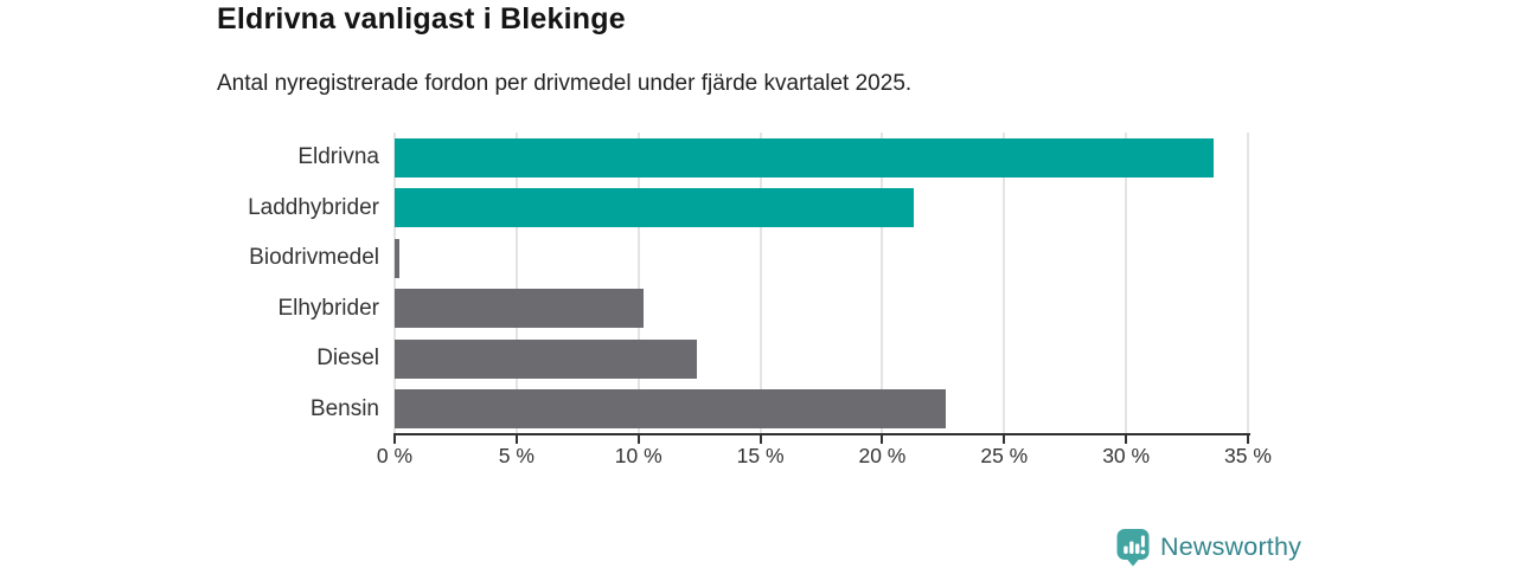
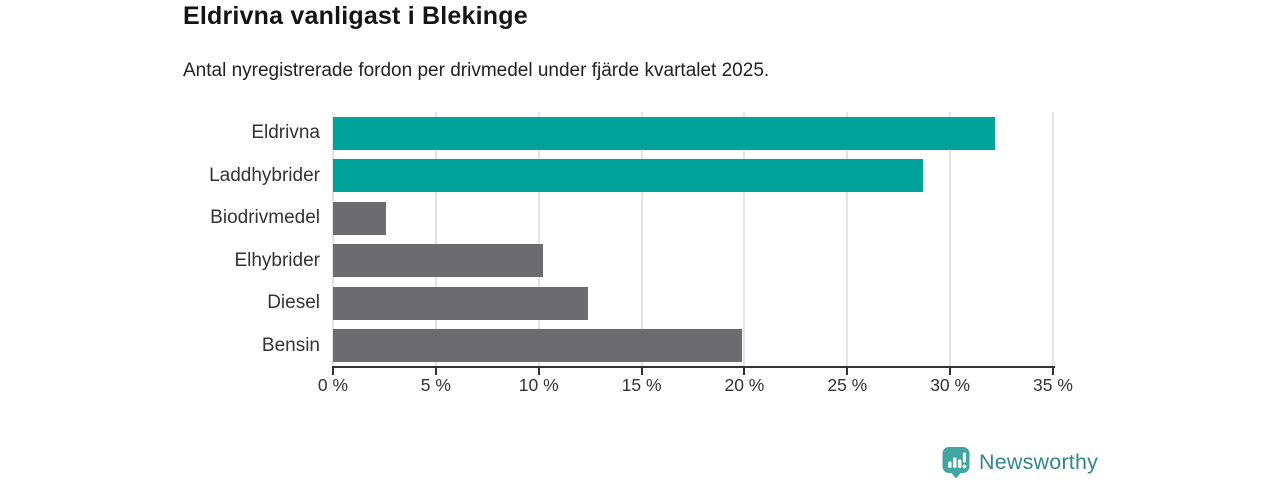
Eldrivna: 33.6% -> 32.2%
Laddhybrider: 21.3% -> 28.7%
Biodrivmedel: 0.2% -> 2.6%
Bensin: 22.6% -> 19.9%
